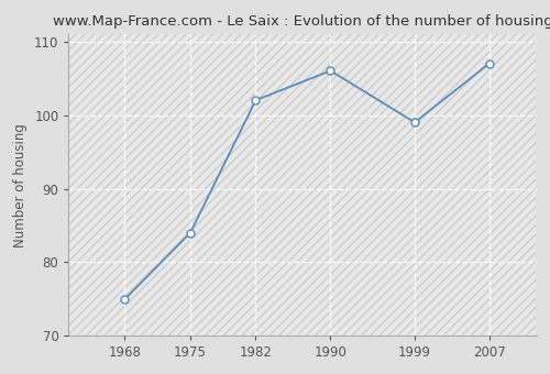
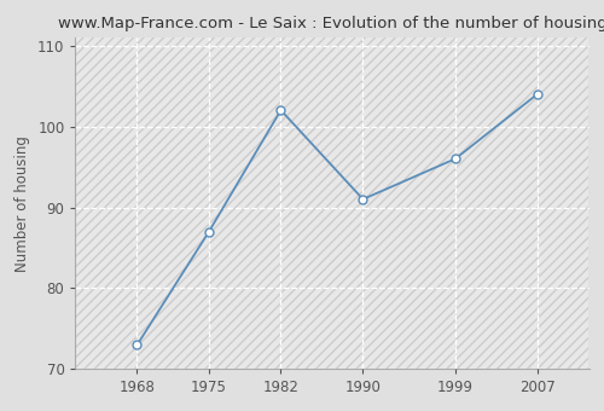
1968: 75 -> 73
1975: 84 -> 87
1990: 106 -> 91
1999: 99 -> 96
2007: 107 -> 104
